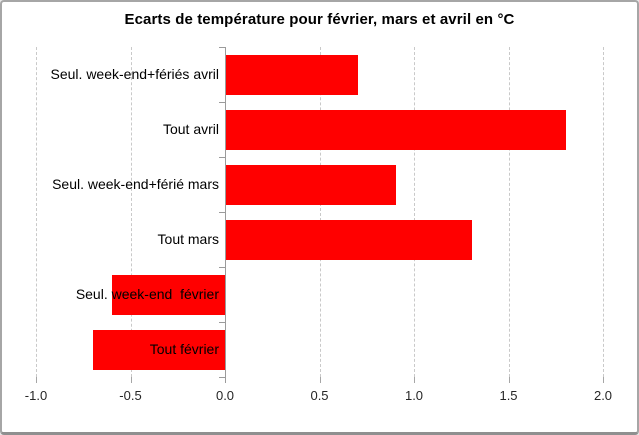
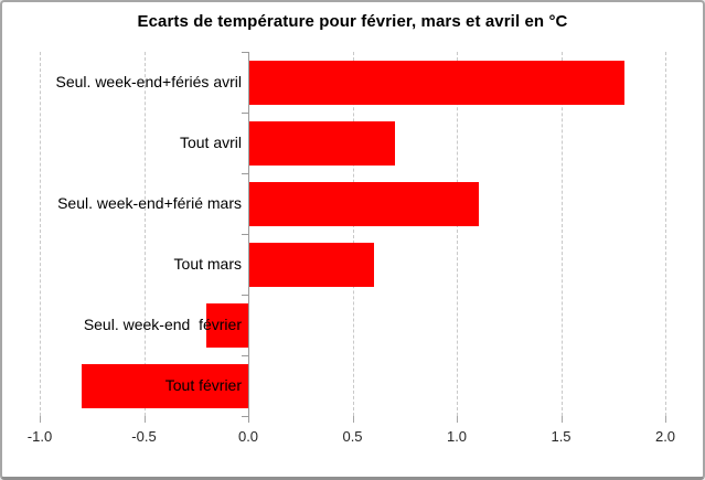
Seul. week-end+fériés avril: 0.7 -> 1.8
Tout avril: 1.8 -> 0.7
Seul. week-end+férié mars: 0.9 -> 1.1
Tout mars: 1.3 -> 0.6
Seul. week-end février: -0.6 -> -0.2
Tout février: -0.7 -> -0.8
